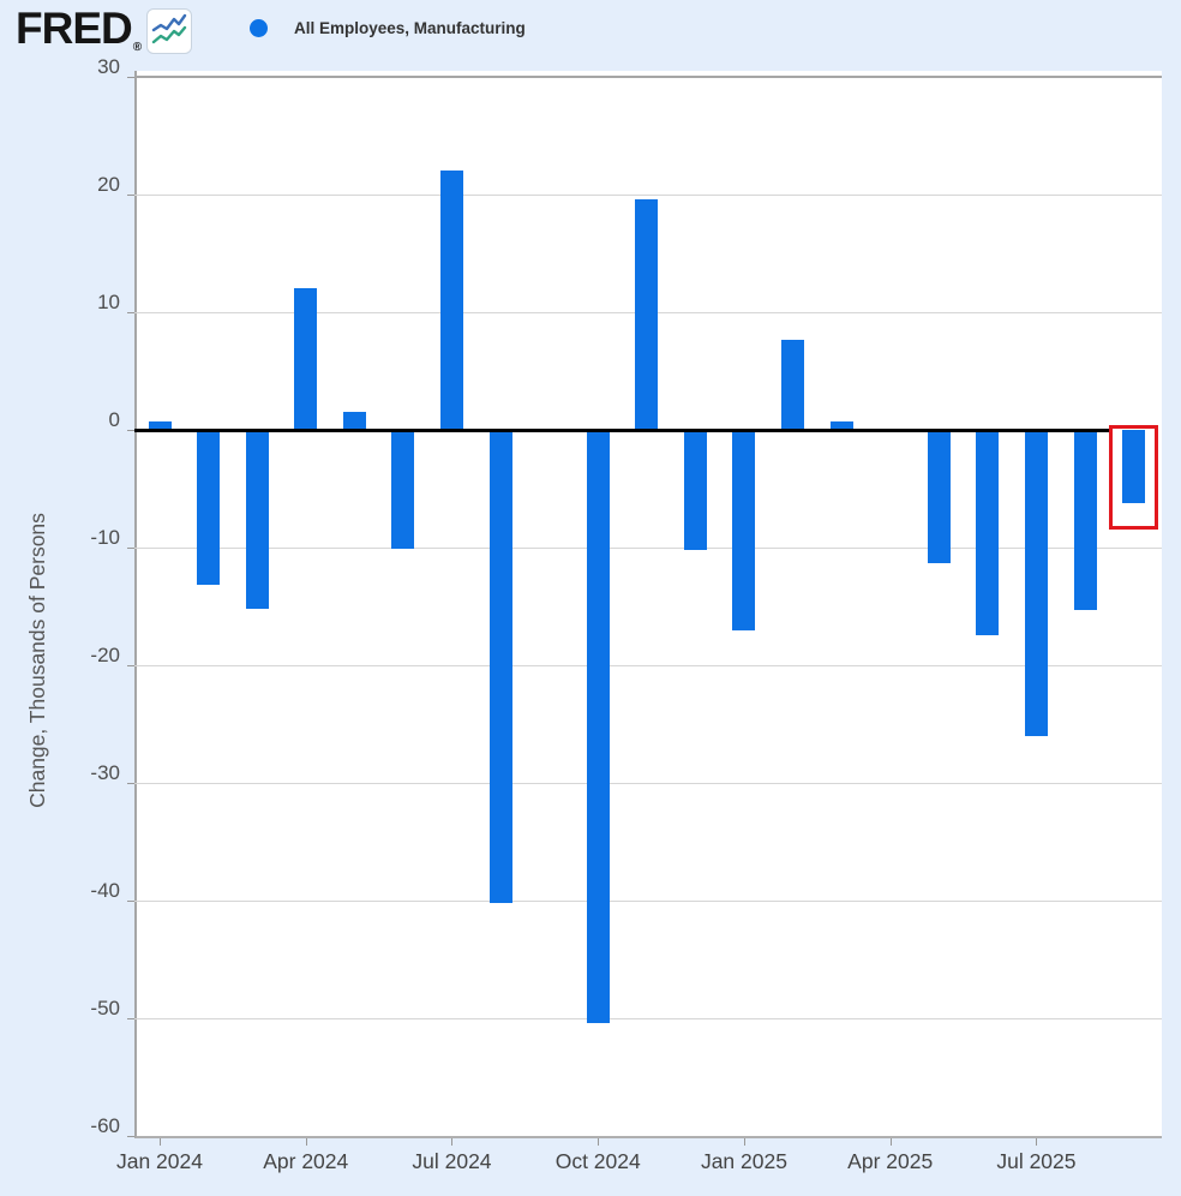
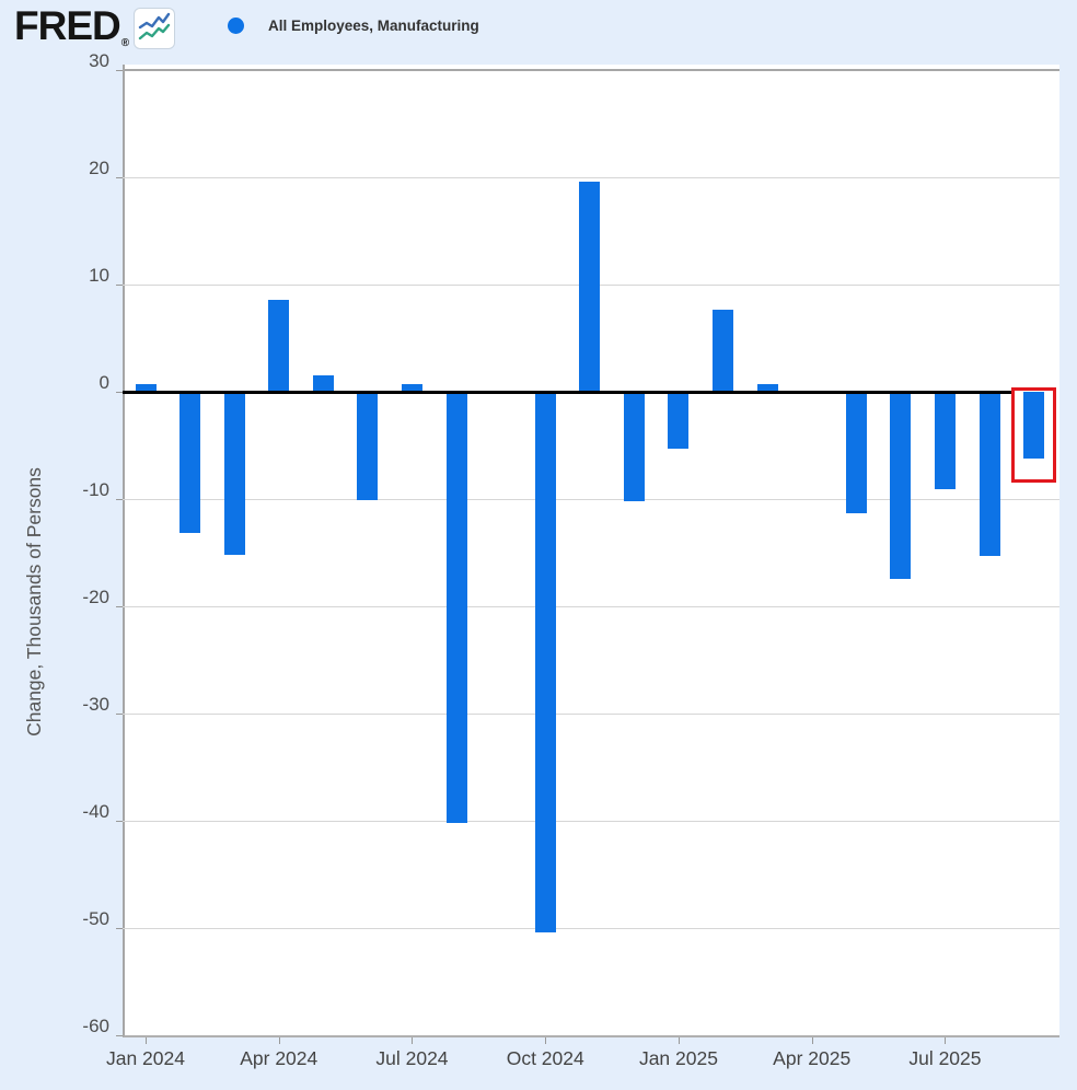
Apr 2024: 12 -> 9
Jul 2024: 22 -> 1
Jan 2025: -17 -> -5
Jul 2025: -26 -> -9
